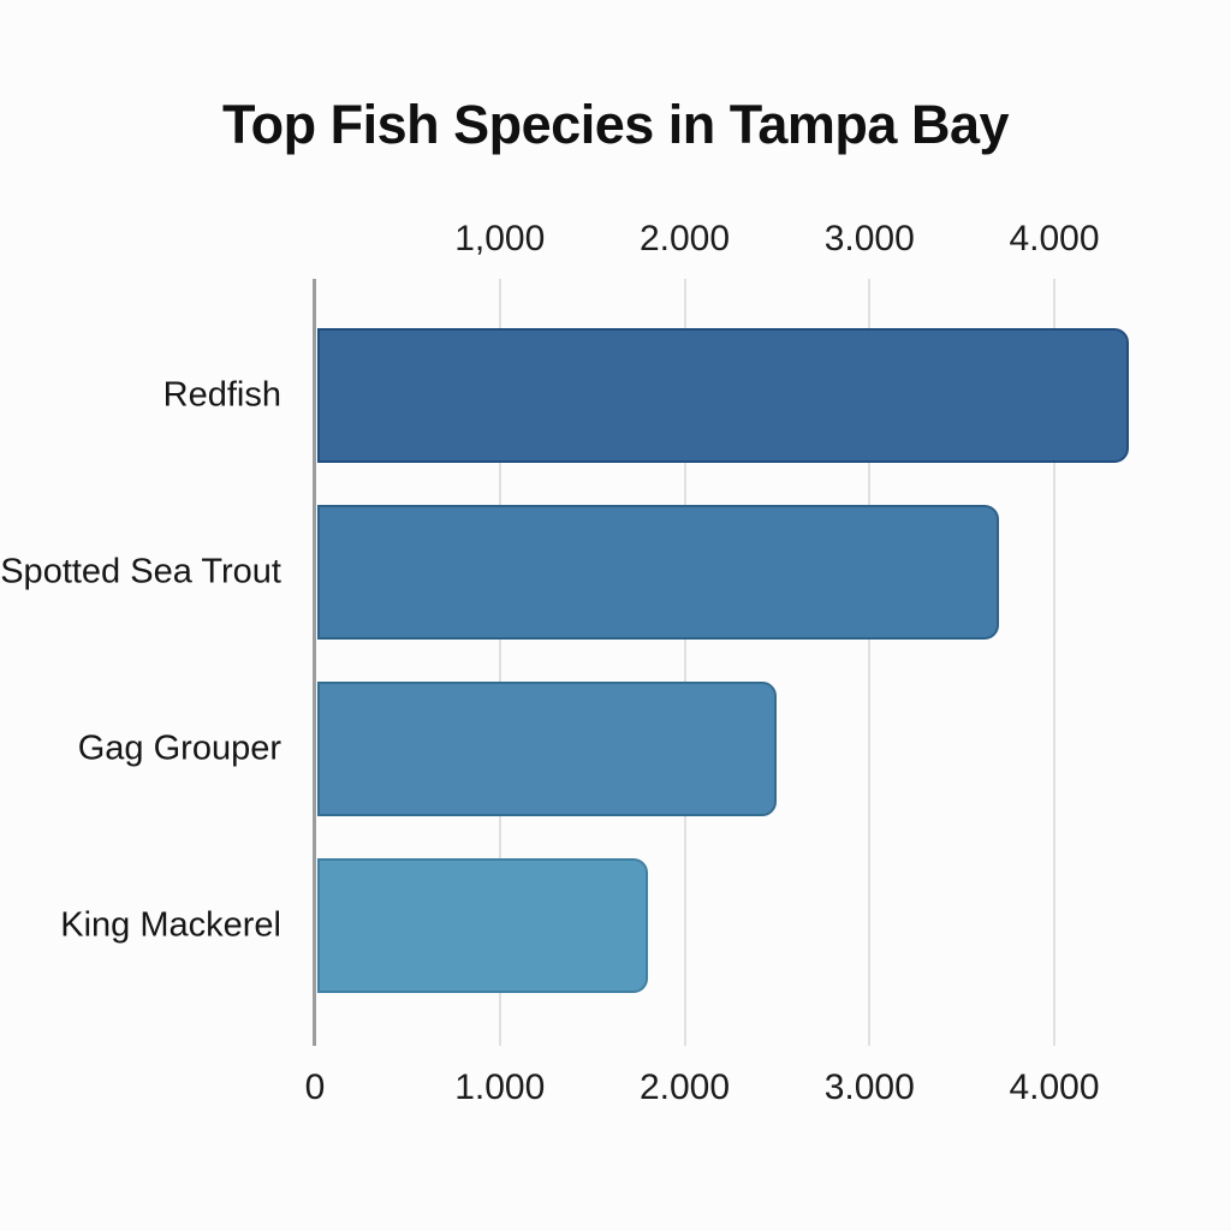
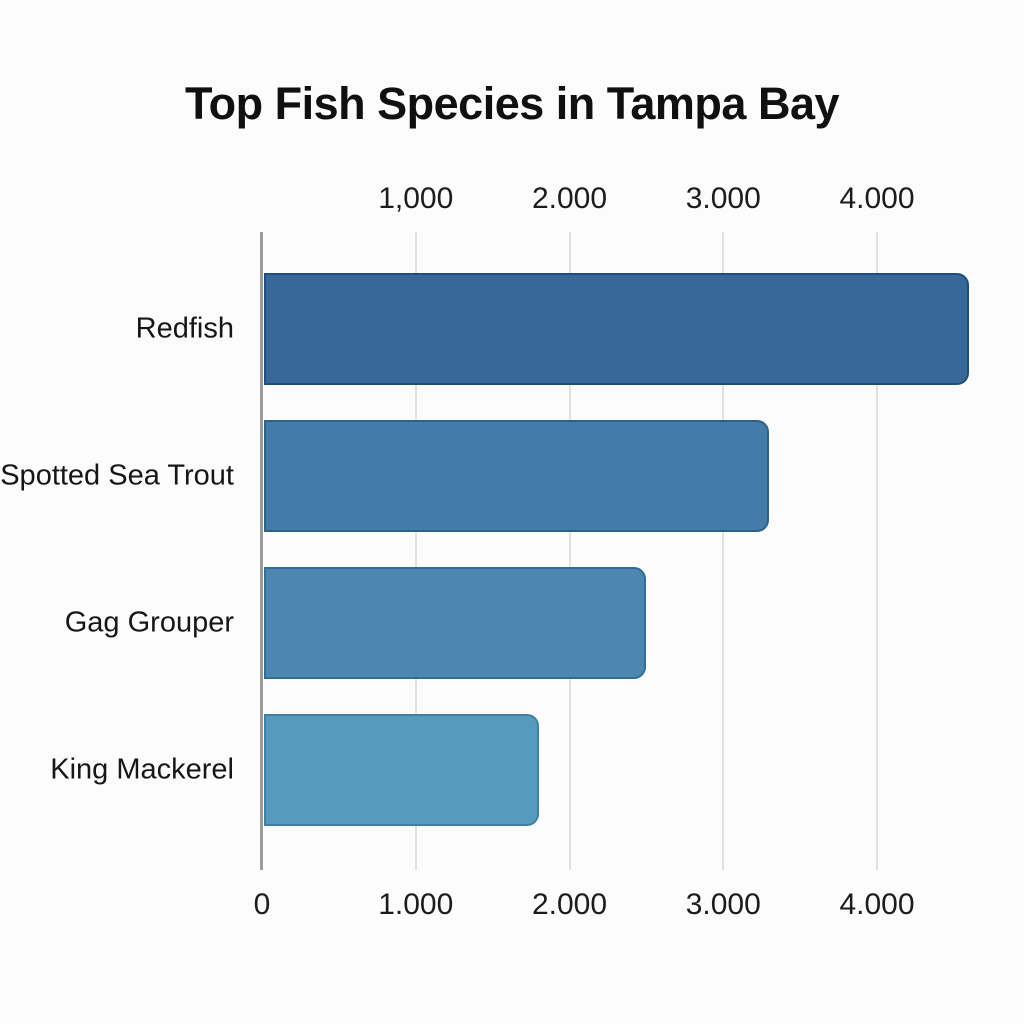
Redfish: 4400 -> 4600
Spotted Sea Trout: 3700 -> 3300
